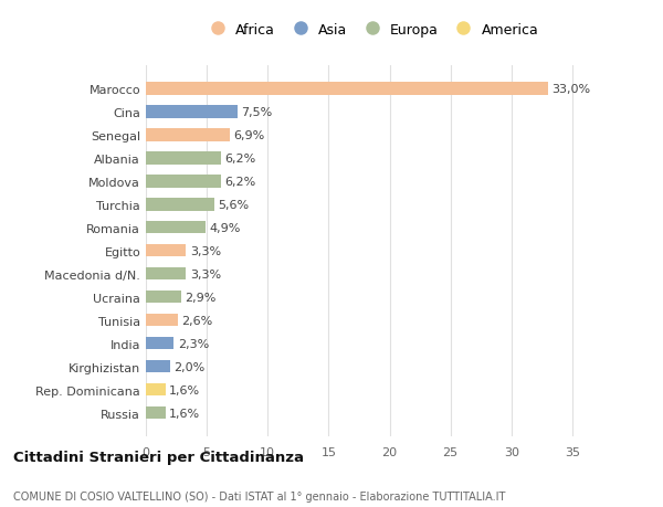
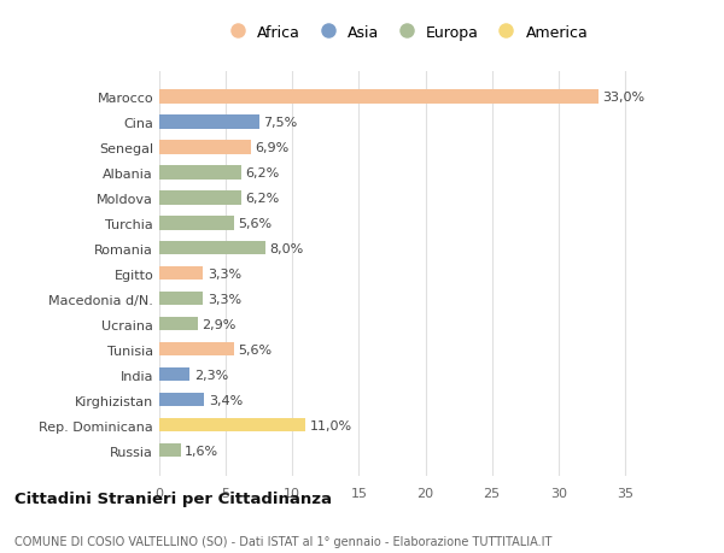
Romania: 4,9% -> 8,0%
Tunisia: 2,6% -> 5,6%
Kirghizistan: 2,0% -> 3,4%
Rep. Dominicana: 1,6% -> 11,0%
